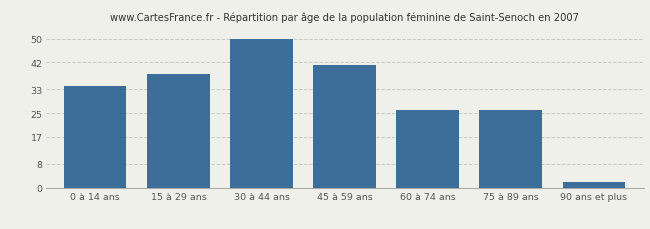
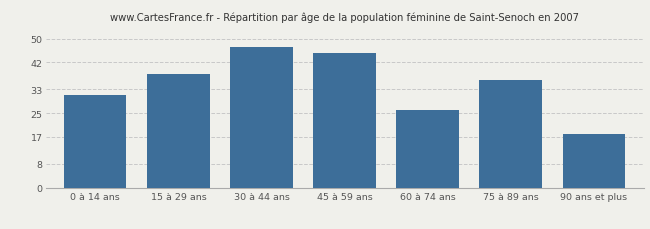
0 à 14 ans: 34 -> 31
30 à 44 ans: 50 -> 47
45 à 59 ans: 41 -> 45
75 à 89 ans: 26 -> 36
90 ans et plus: 2 -> 18
